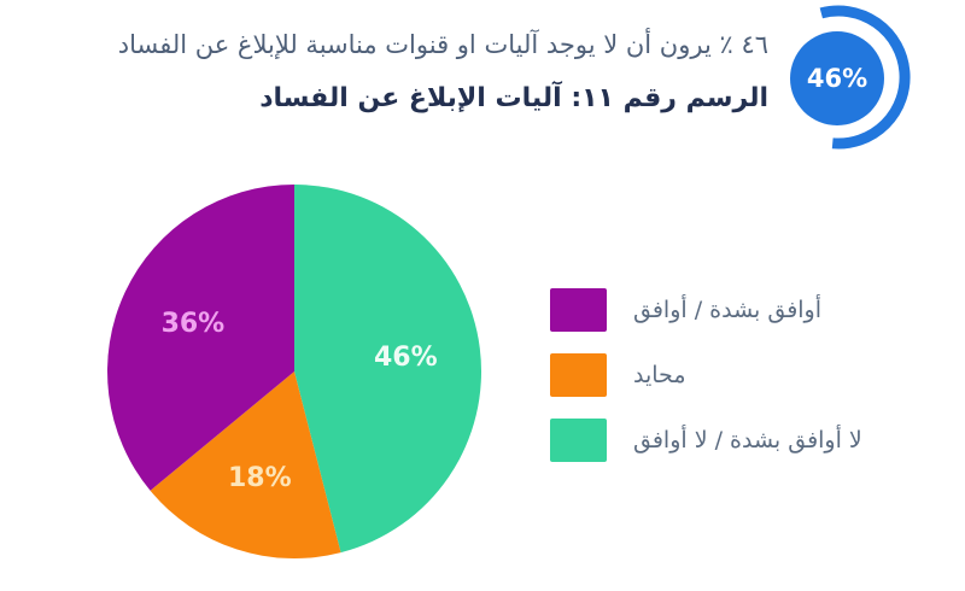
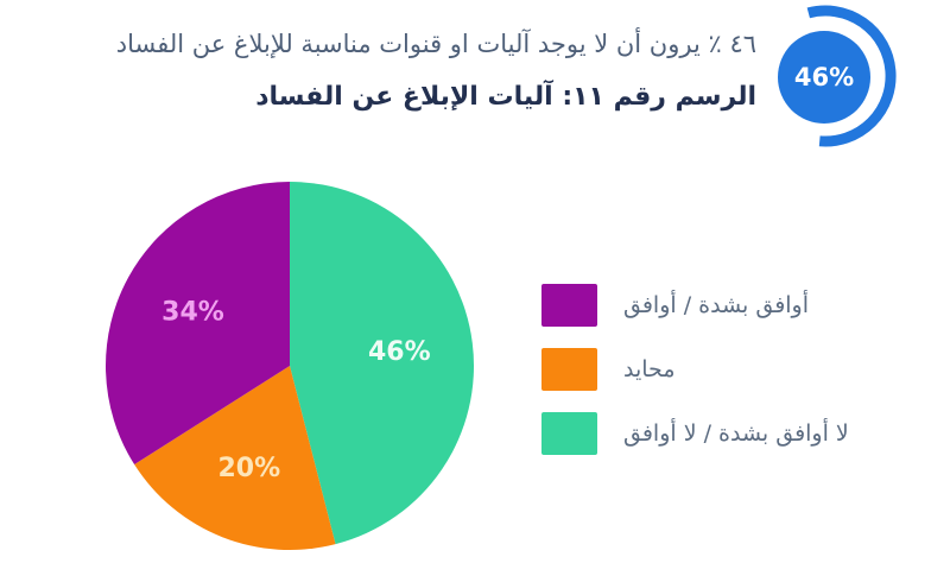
محايد: 18% -> 20%
أوافق بشدة / أوافق: 36% -> 34%
